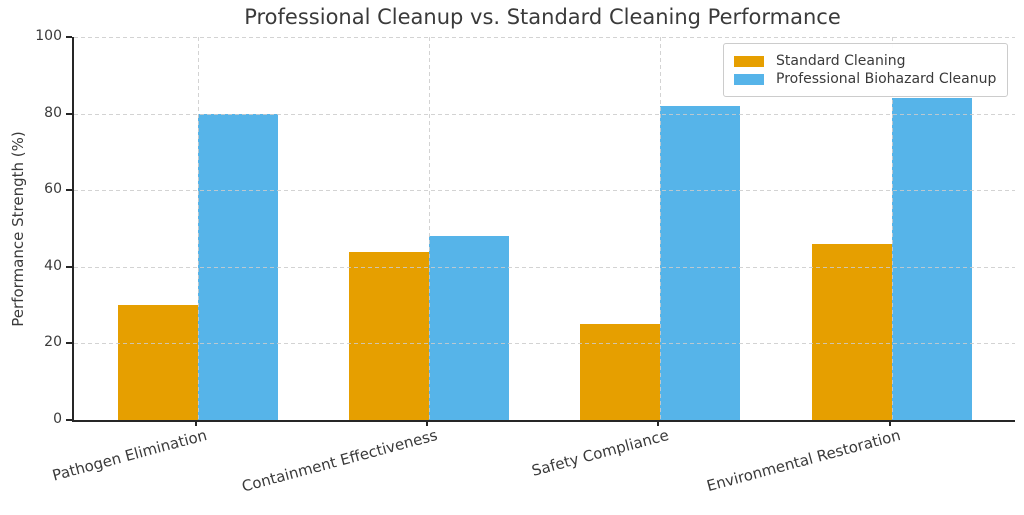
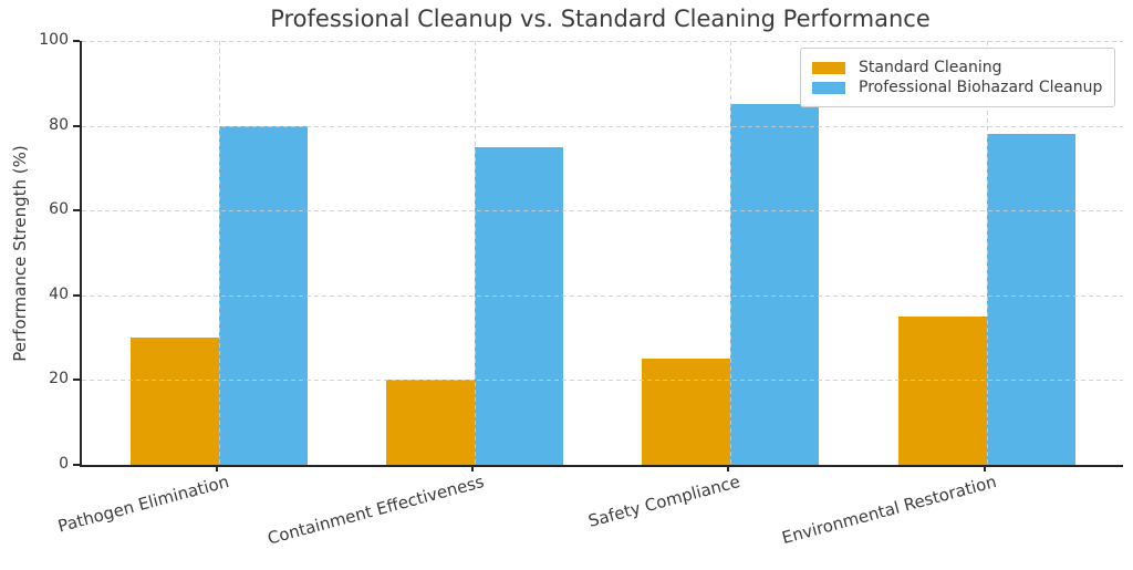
Standard Cleaning/Containment Effectiveness: 44 -> 20
Professional Biohazard Cleanup/Containment Effectiveness: 48 -> 75
Professional Biohazard Cleanup/Safety Compliance: 82 -> 85
Standard Cleaning/Environmental Restoration: 46 -> 35
Professional Biohazard Cleanup/Environmental Restoration: 84 -> 78
